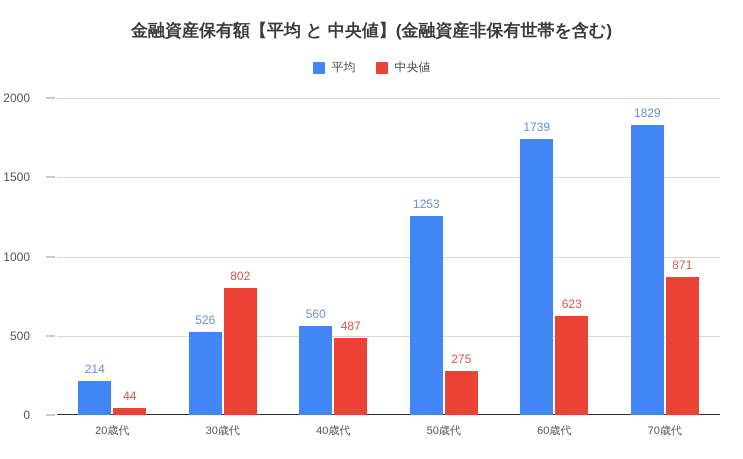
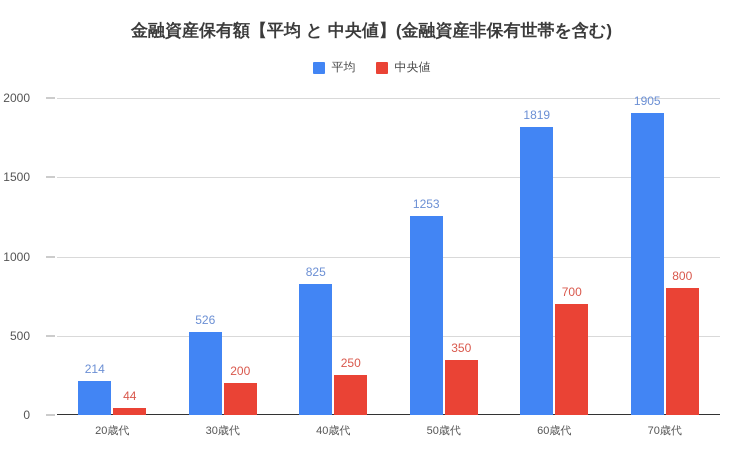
中央値/30歳代: 802 -> 200
平均/40歳代: 560 -> 825
中央値/40歳代: 487 -> 250
中央値/50歳代: 275 -> 350
平均/60歳代: 1739 -> 1819
中央値/60歳代: 623 -> 700
平均/70歳代: 1829 -> 1905
中央値/70歳代: 871 -> 800
